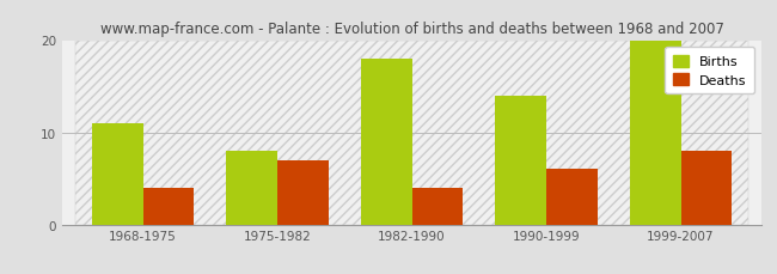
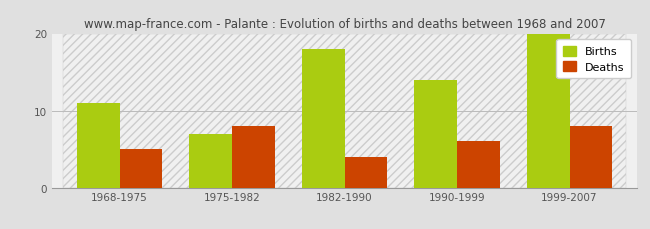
Deaths/1968-1975: 4 -> 5
Births/1975-1982: 8 -> 7
Deaths/1975-1982: 7 -> 8
